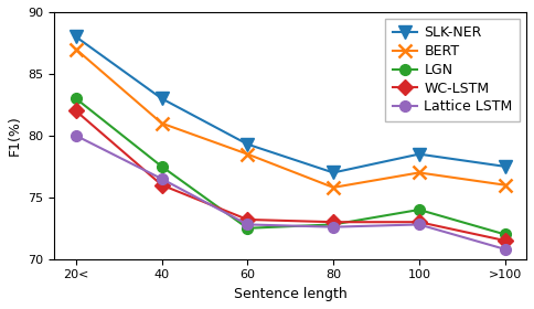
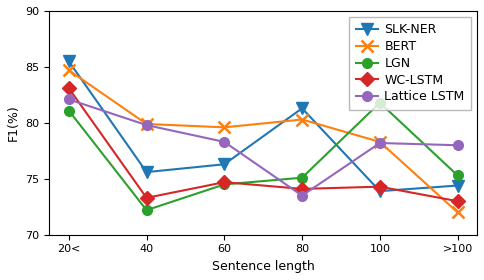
SLK-NER/20<: 88.0 -> 85.5
BERT/20<: 87.0 -> 84.7
LGN/20<: 83.0 -> 81.1
WC-LSTM/20<: 82.0 -> 83.1
Lattice LSTM/20<: 80.0 -> 82.1
SLK-NER/40: 83.0 -> 75.6
BERT/40: 81.0 -> 79.9
LGN/40: 77.5 -> 72.2
WC-LSTM/40: 76.0 -> 73.3
Lattice LSTM/40: 76.5 -> 79.8
SLK-NER/60: 79.3 -> 76.3
BERT/60: 78.5 -> 79.6
LGN/60: 72.5 -> 74.5
WC-LSTM/60: 73.2 -> 74.7
Lattice LSTM/60: 72.8 -> 78.3
SLK-NER/80: 77.0 -> 81.3
BERT/80: 75.8 -> 80.3
LGN/80: 72.8 -> 75.1
WC-LSTM/80: 73.0 -> 74.1
Lattice LSTM/80: 72.6 -> 73.5
SLK-NER/100: 78.5 -> 73.9
BERT/100: 77.0 -> 78.3
LGN/100: 74.0 -> 81.8
WC-LSTM/100: 73.0 -> 74.3
Lattice LSTM/100: 72.8 -> 78.2
SLK-NER/>100: 77.5 -> 74.4
BERT/>100: 76.0 -> 72.0
LGN/>100: 72.0 -> 75.3
WC-LSTM/>100: 71.5 -> 73.0
Lattice LSTM/>100: 70.8 -> 78.0
